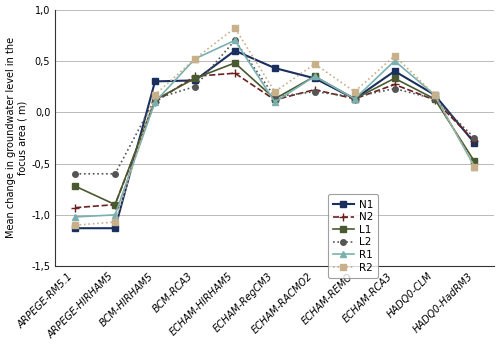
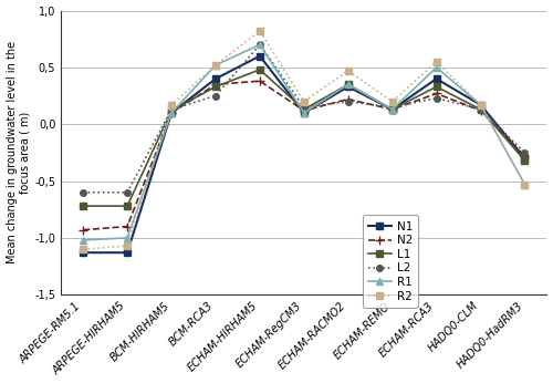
L1/ARPEGE-HIRHAM5: -0,90 -> -0,72
N1/BCM-HIRHAM5: 0,30 -> 0,10
N1/BCM-RCA3: 0,31 -> 0,40
N1/ECHAM-RegCM3: 0,43 -> 0,10
L1/HADQ0-HadRM3: -0,48 -> -0,32
